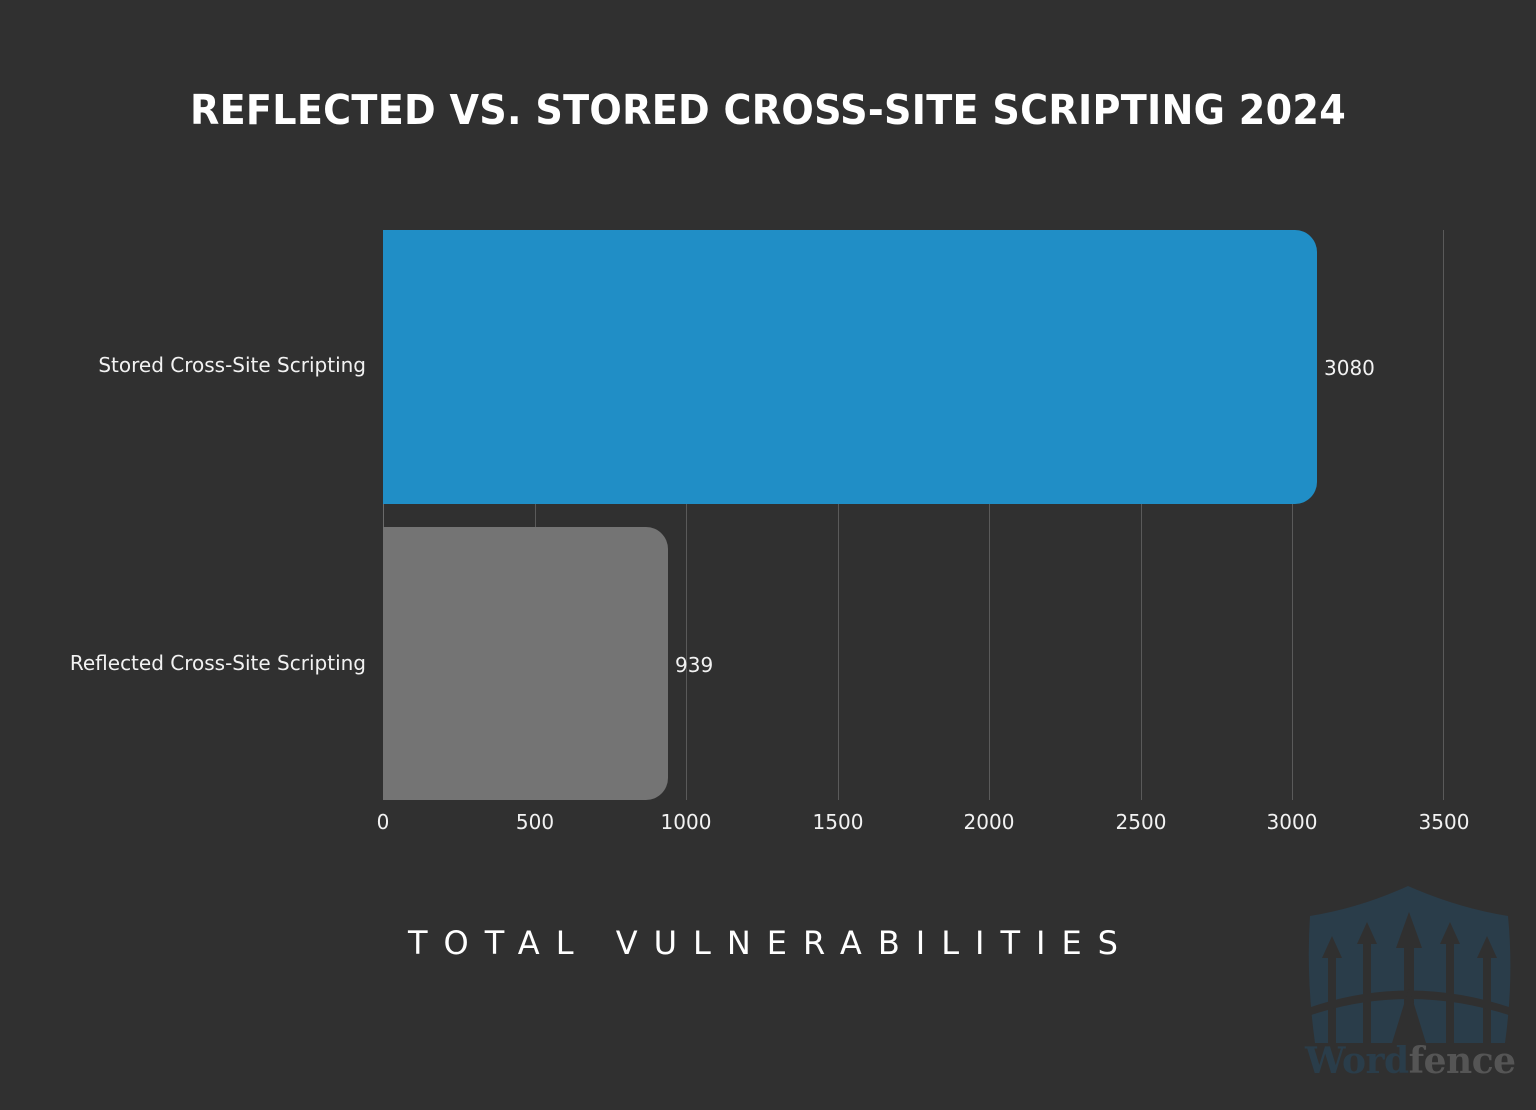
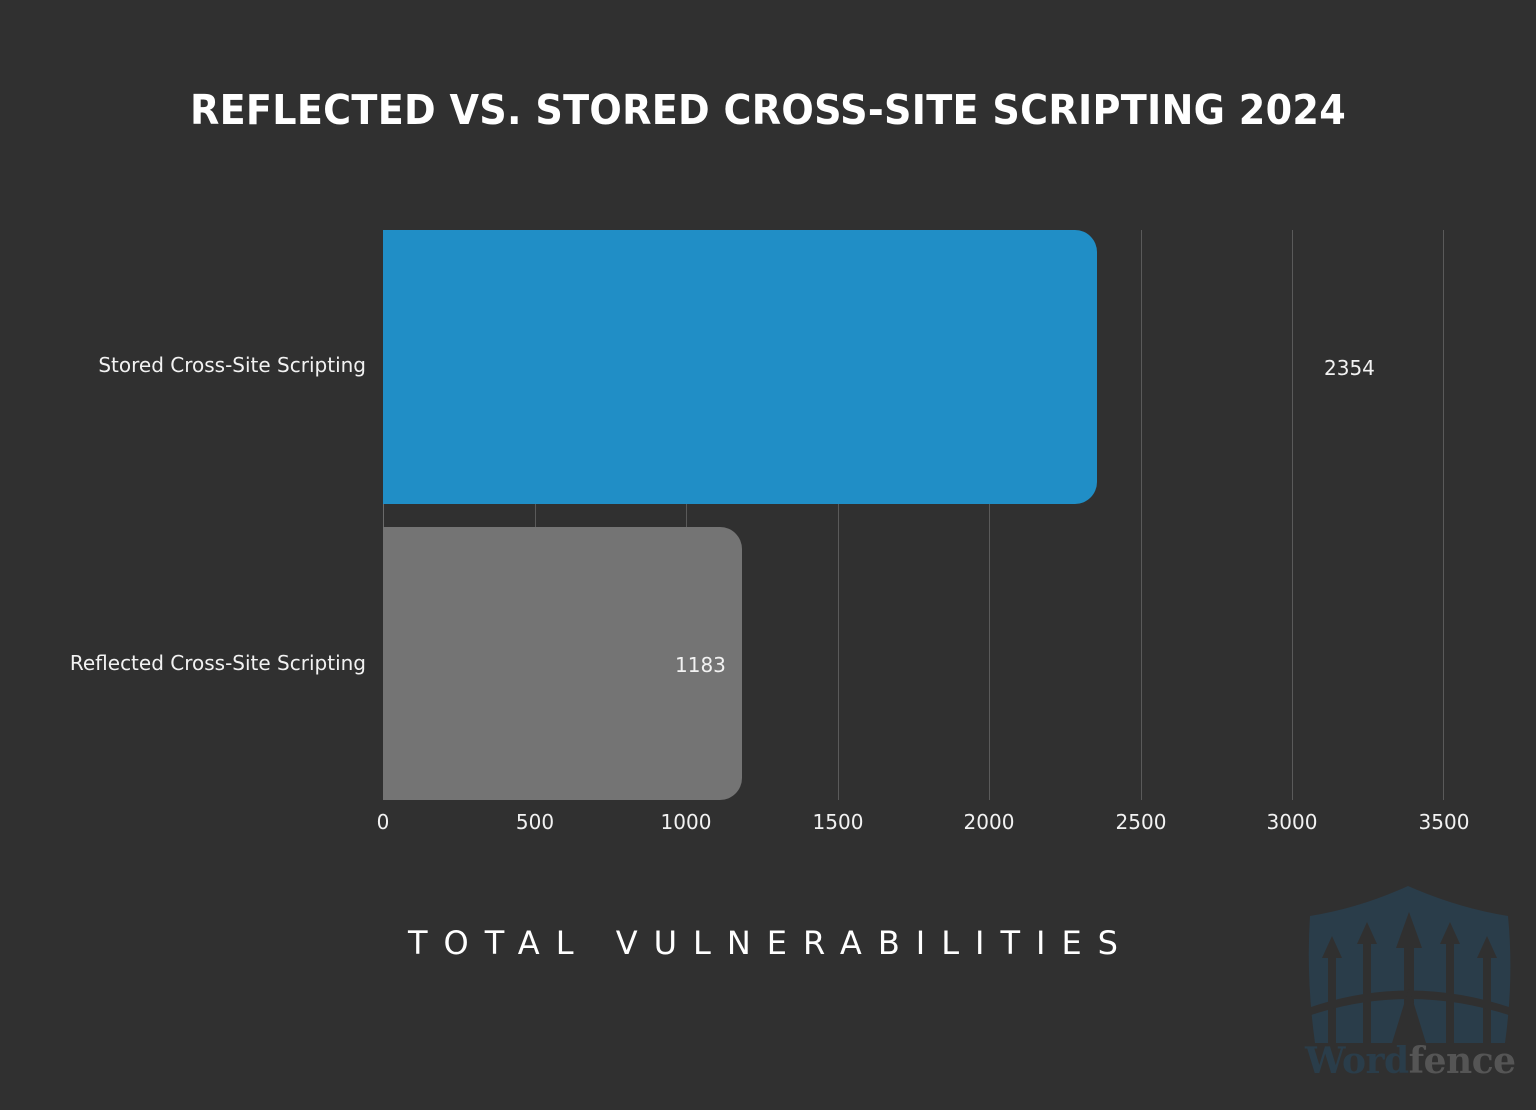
Stored Cross-Site Scripting: 3080 -> 2354
Reflected Cross-Site Scripting: 939 -> 1183
